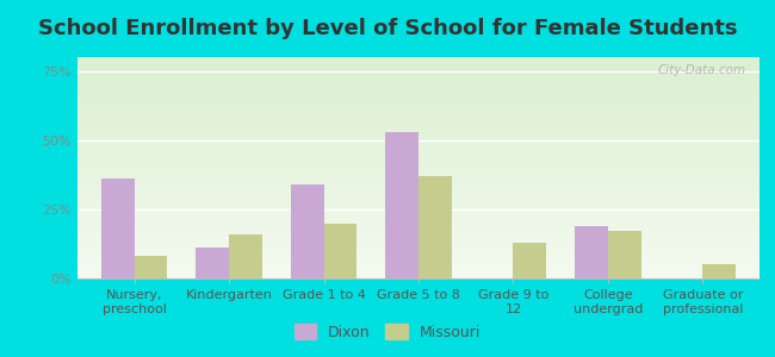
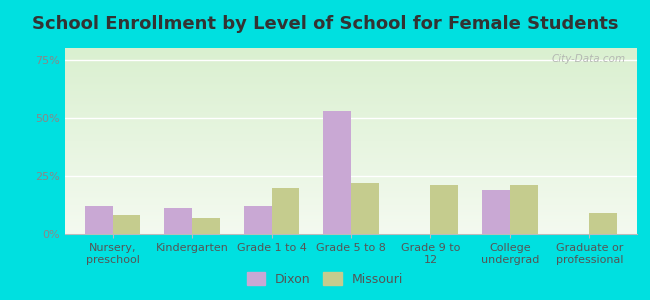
Dixon/Nursery, preschool: 36% -> 12%
Missouri/Kindergarten: 16% -> 7%
Dixon/Grade 1 to 4: 34% -> 12%
Missouri/Grade 5 to 8: 37% -> 22%
Missouri/Grade 9 to 12: 13% -> 21%
Missouri/College undergrad: 17% -> 21%
Missouri/Graduate or professional: 5% -> 9%
